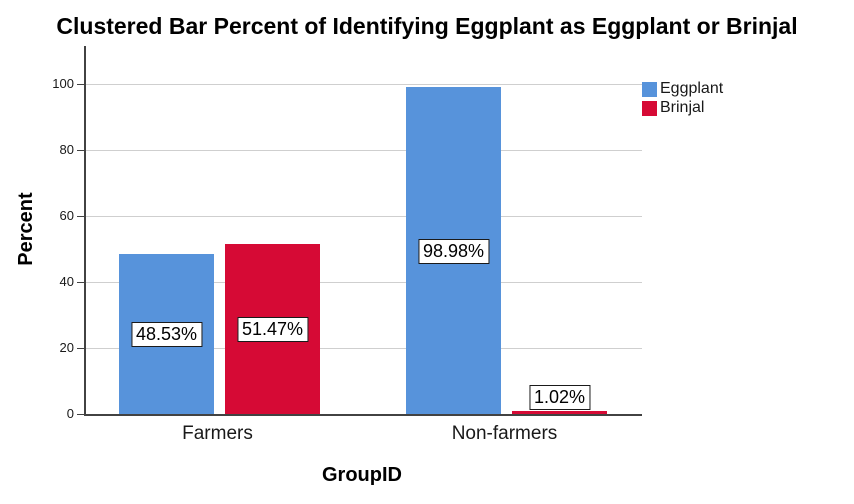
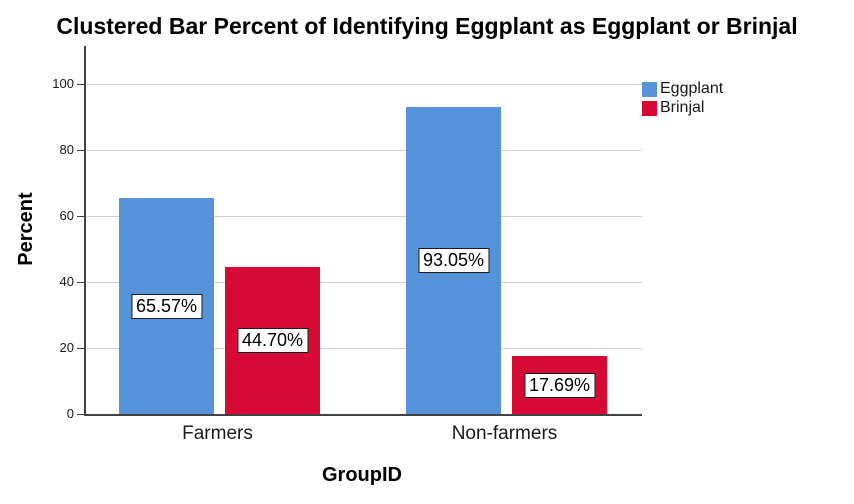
Eggplant/Farmers: 48.53% -> 65.57%
Brinjal/Farmers: 51.47% -> 44.70%
Eggplant/Non-farmers: 98.98% -> 93.05%
Brinjal/Non-farmers: 1.02% -> 17.69%
